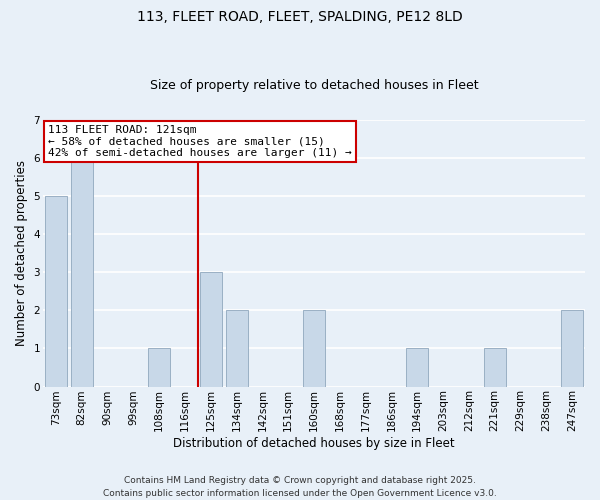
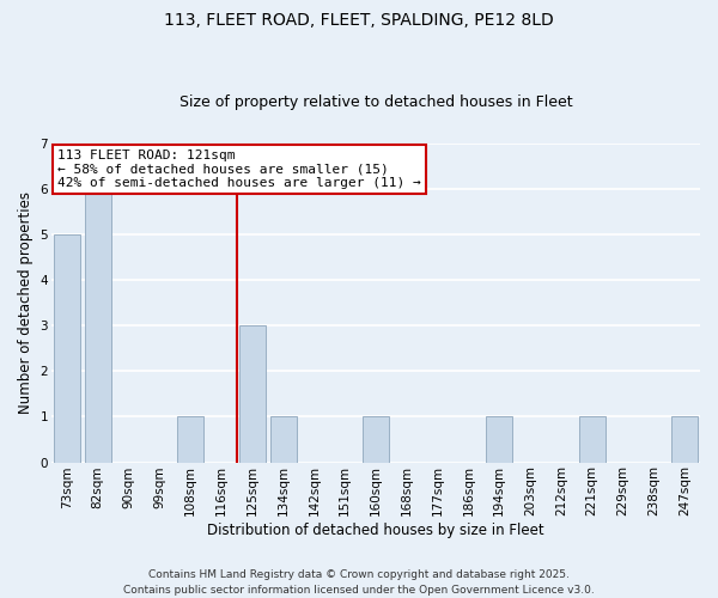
134sqm: 2 -> 1
160sqm: 2 -> 1
247sqm: 2 -> 1
